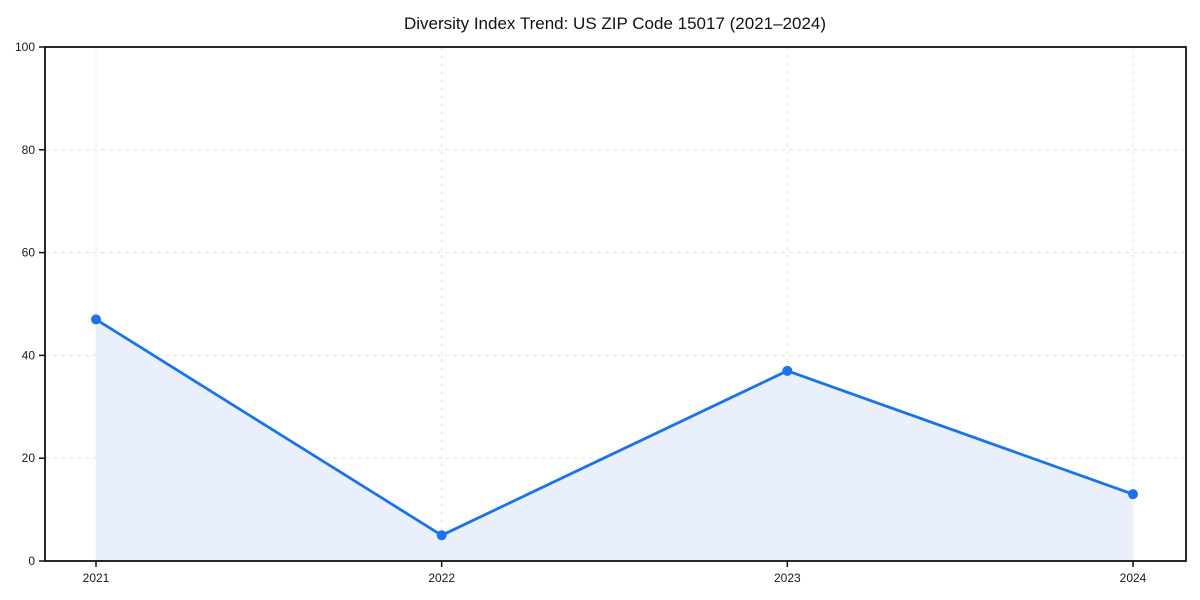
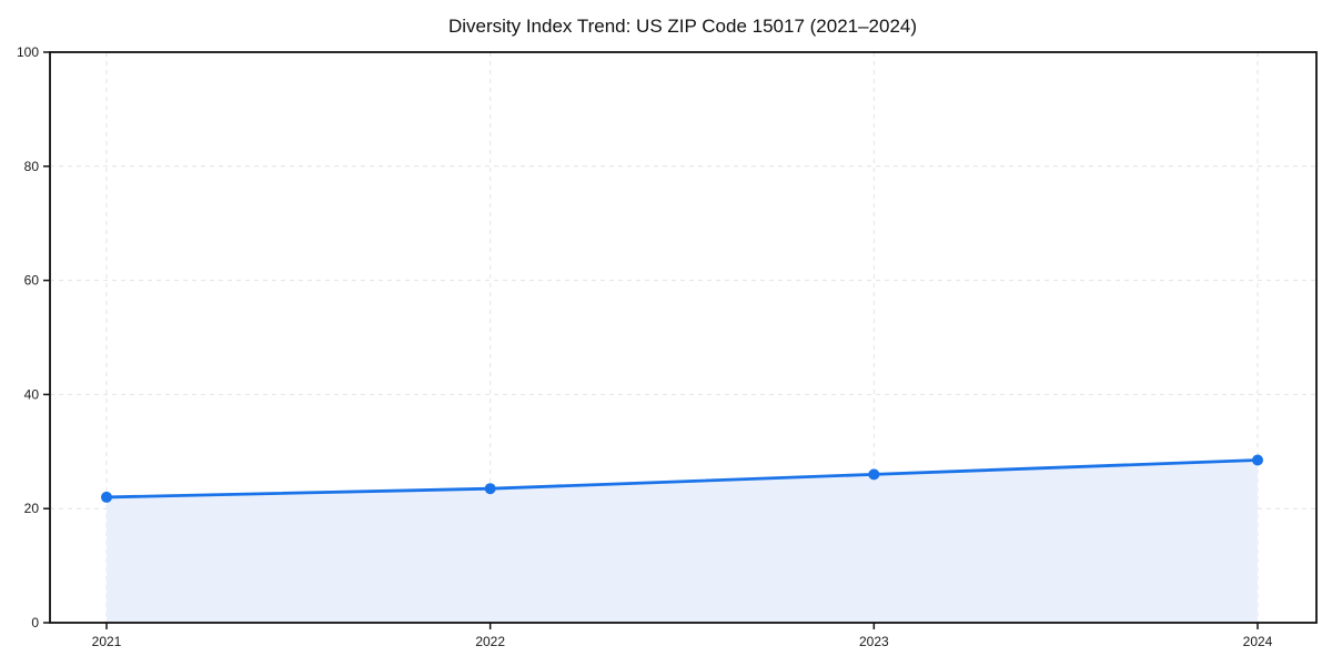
2021: 47 -> 22
2022: 5 -> 24
2023: 37 -> 26
2024: 13 -> 28
